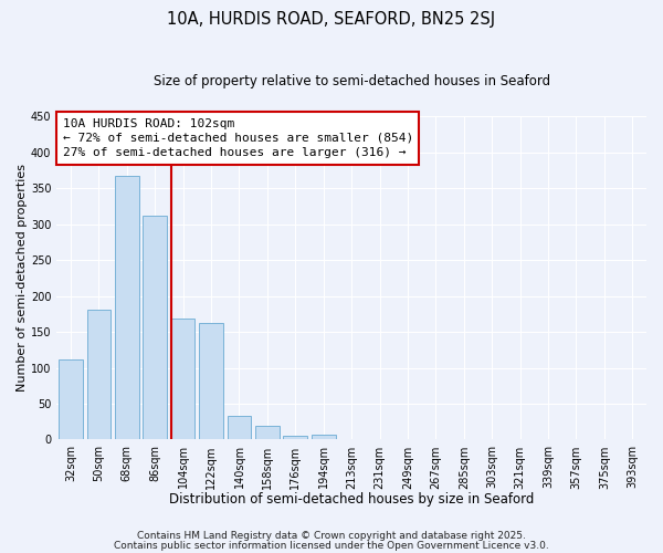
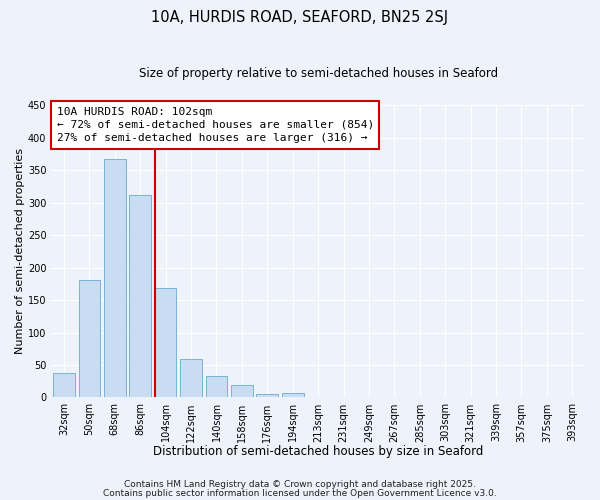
32sqm: 112 -> 38
122sqm: 162 -> 60
